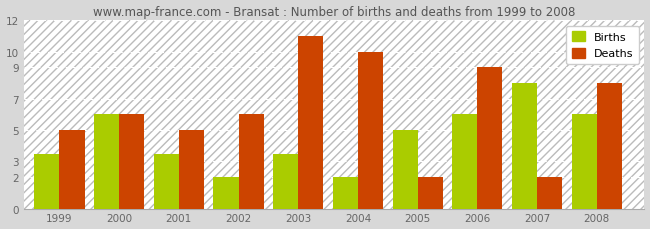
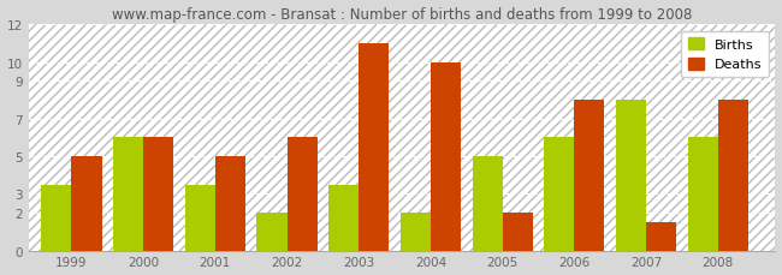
Deaths/2006: 9.0 -> 8.0
Deaths/2007: 2.0 -> 1.5
